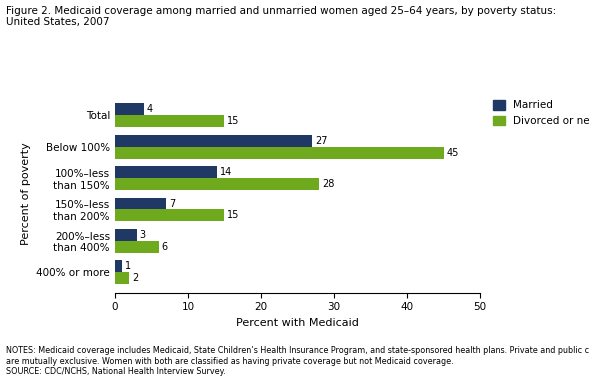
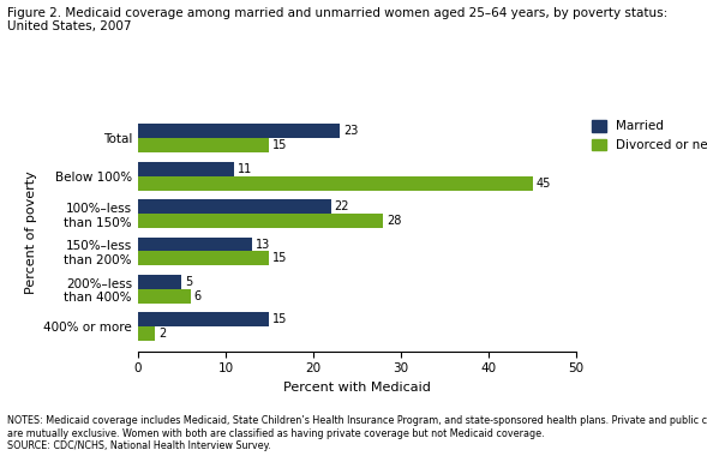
Married/Total: 4 -> 23
Married/Below 100%: 27 -> 11
Married/100%–less than 150%: 14 -> 22
Married/150%–less than 200%: 7 -> 13
Married/200%–less than 400%: 3 -> 5
Married/400% or more: 1 -> 15
